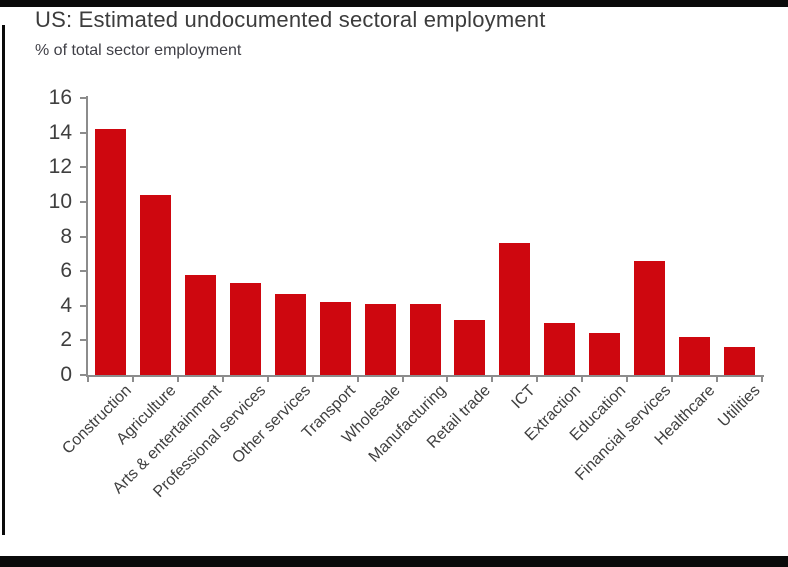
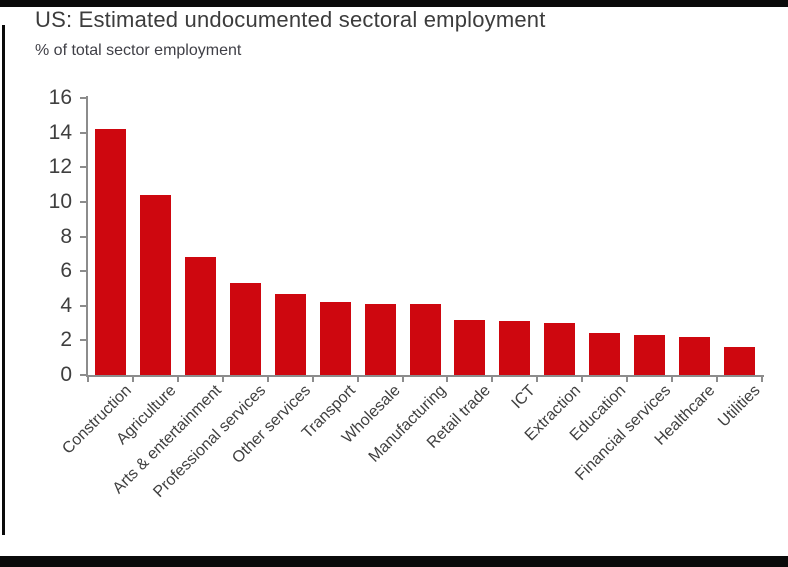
Arts & entertainment: 5.8 -> 6.8
ICT: 7.6 -> 3.1
Financial services: 6.6 -> 2.3
